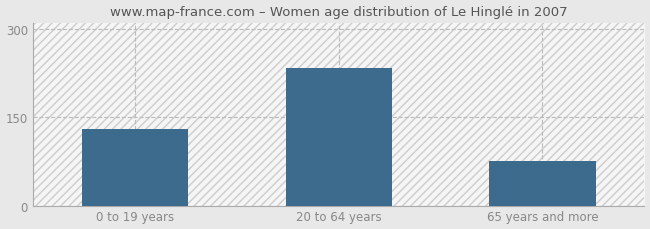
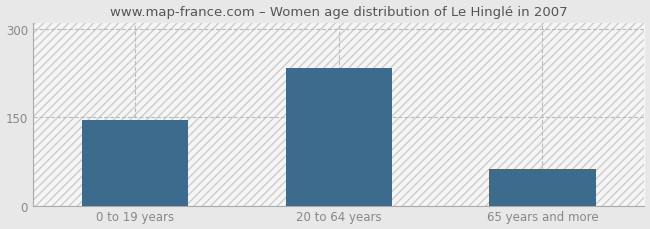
0 to 19 years: 130 -> 146
65 years and more: 75 -> 62
